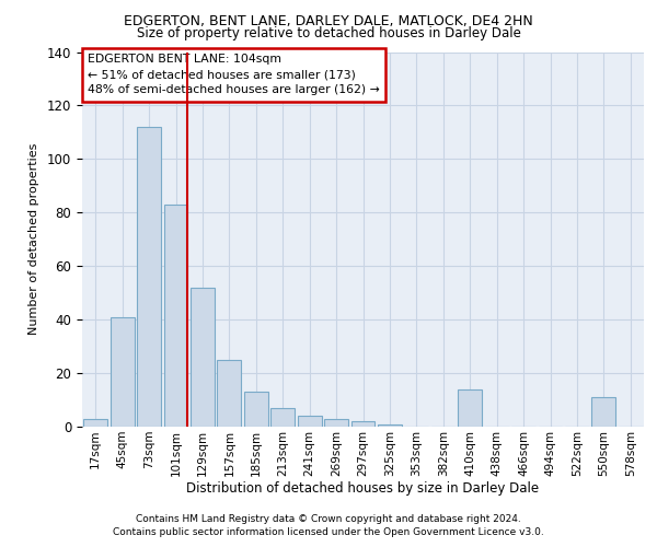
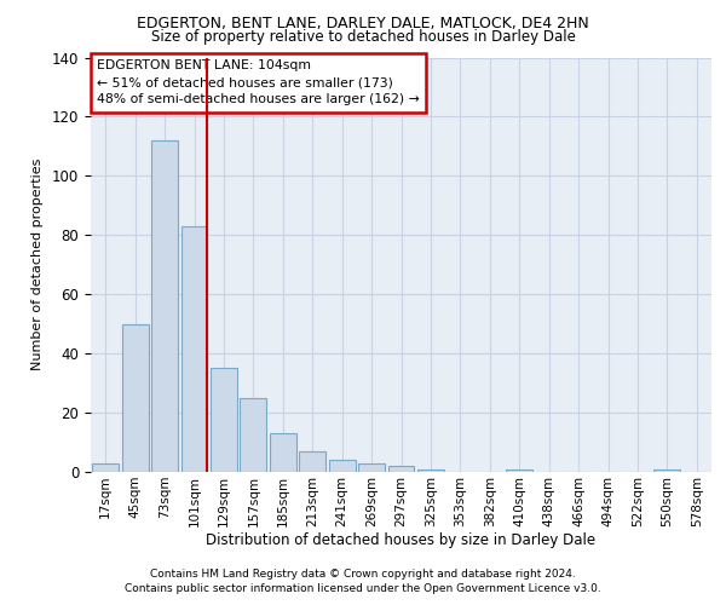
45sqm: 41 -> 50
129sqm: 52 -> 35
410sqm: 14 -> 1
550sqm: 11 -> 1
